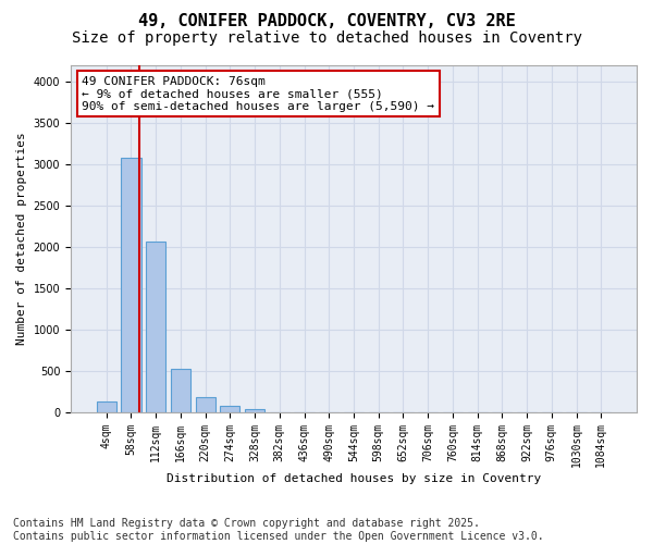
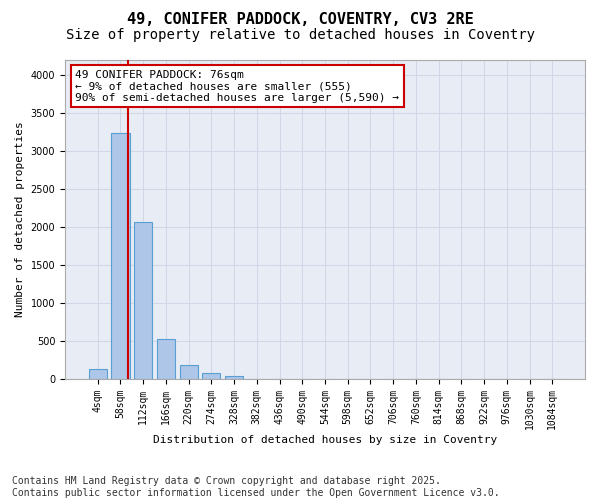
58sqm: 3080 -> 3240
